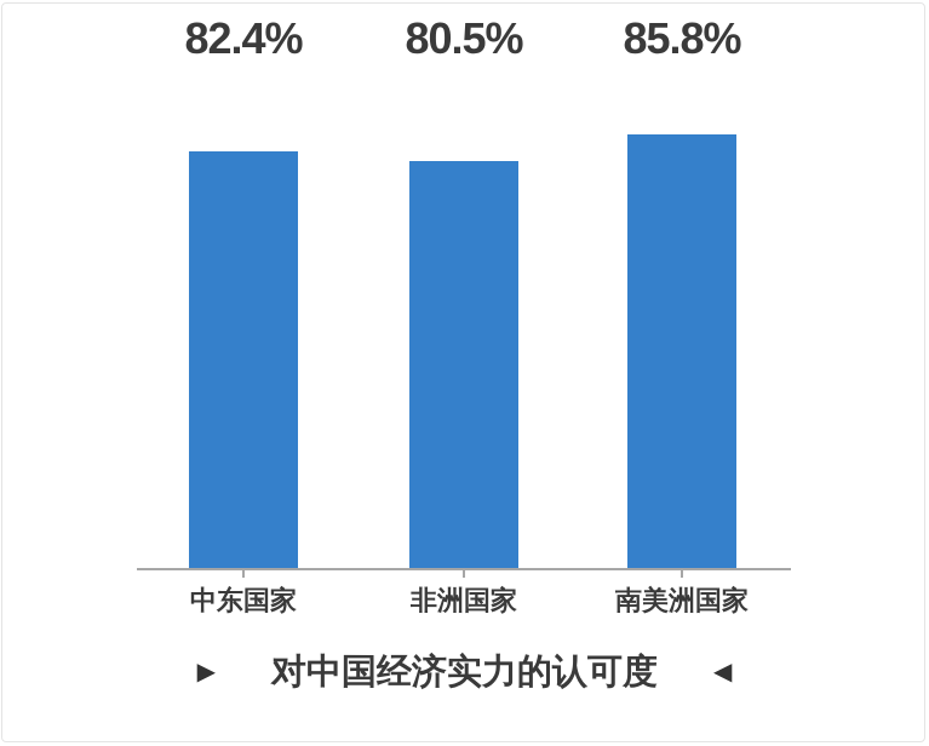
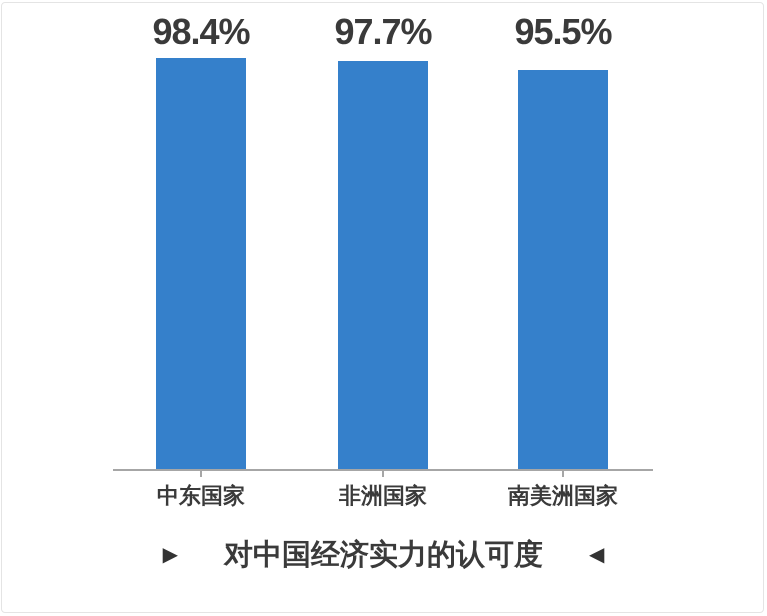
中东国家: 82.4% -> 98.4%
非洲国家: 80.5% -> 97.7%
南美洲国家: 85.8% -> 95.5%
